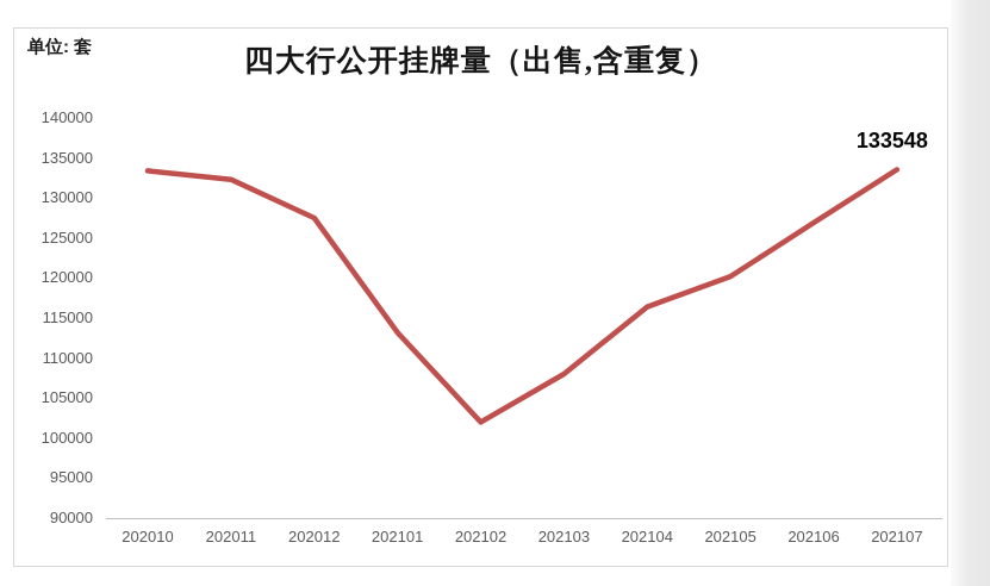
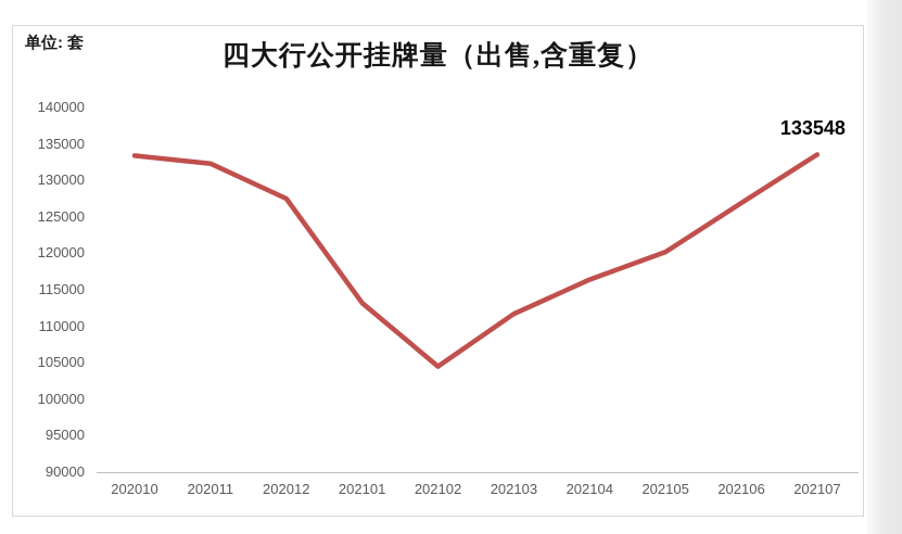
202102: 102000 -> 104000
202103: 108000 -> 112000
